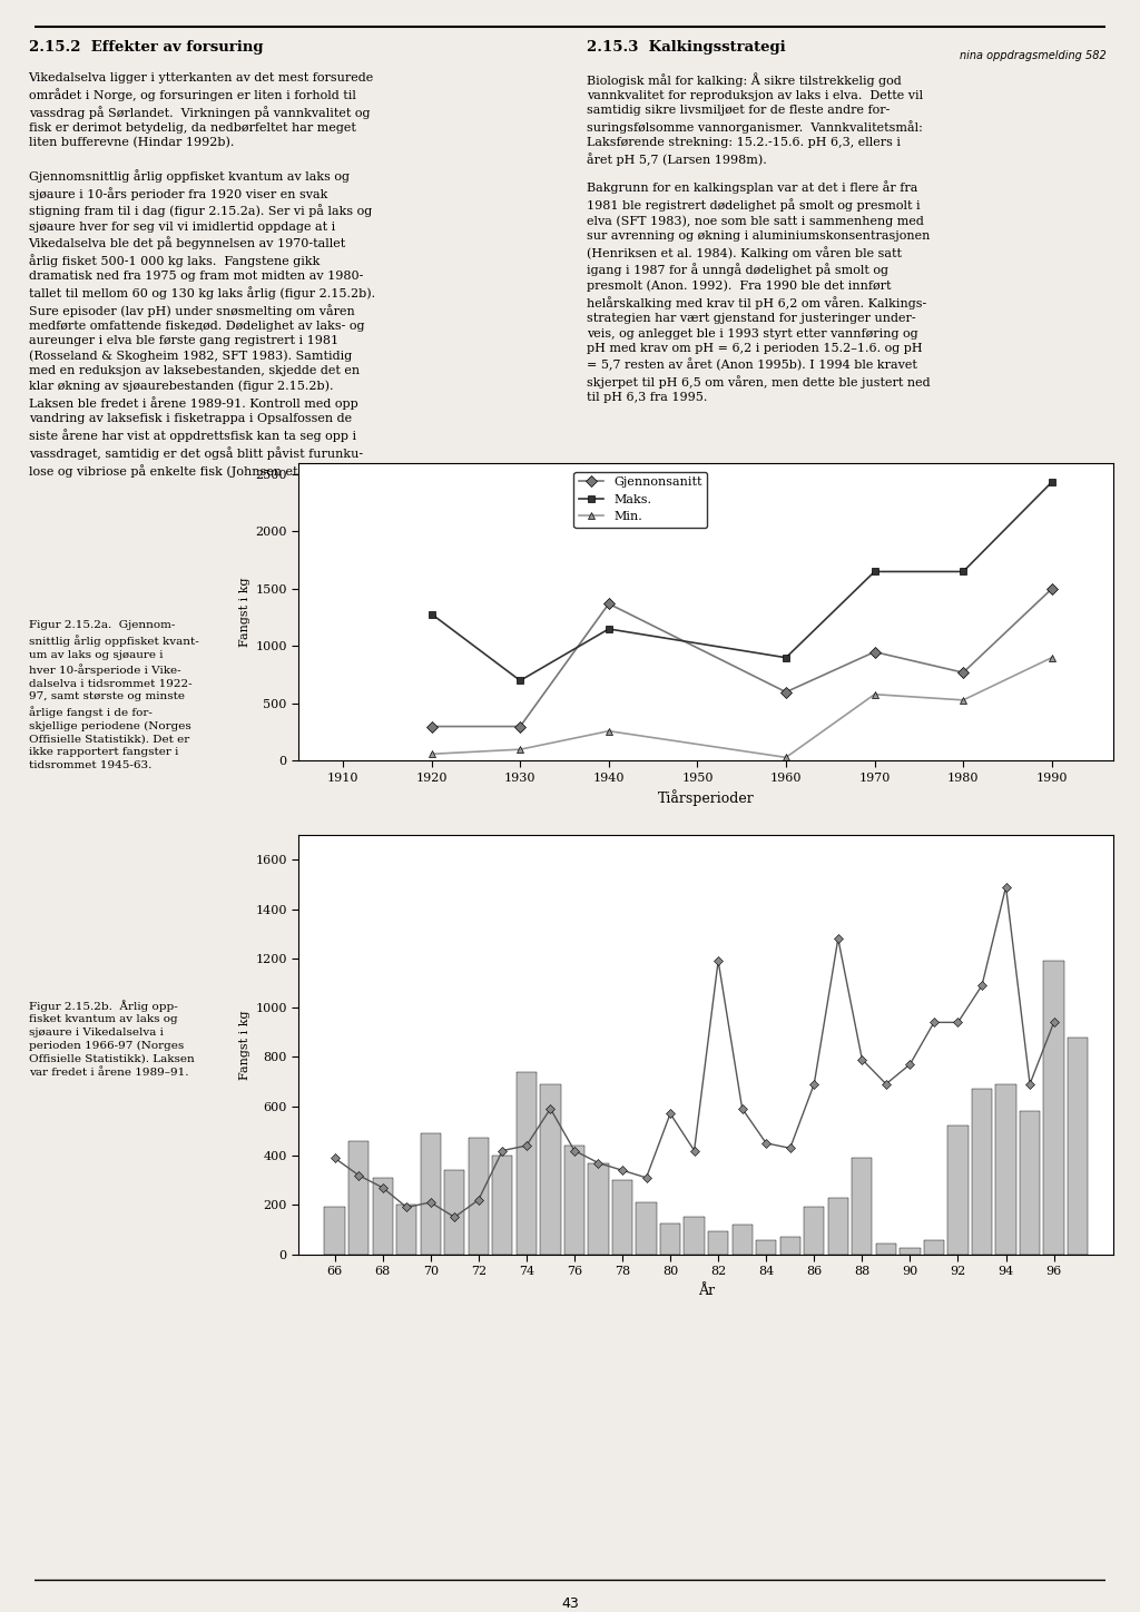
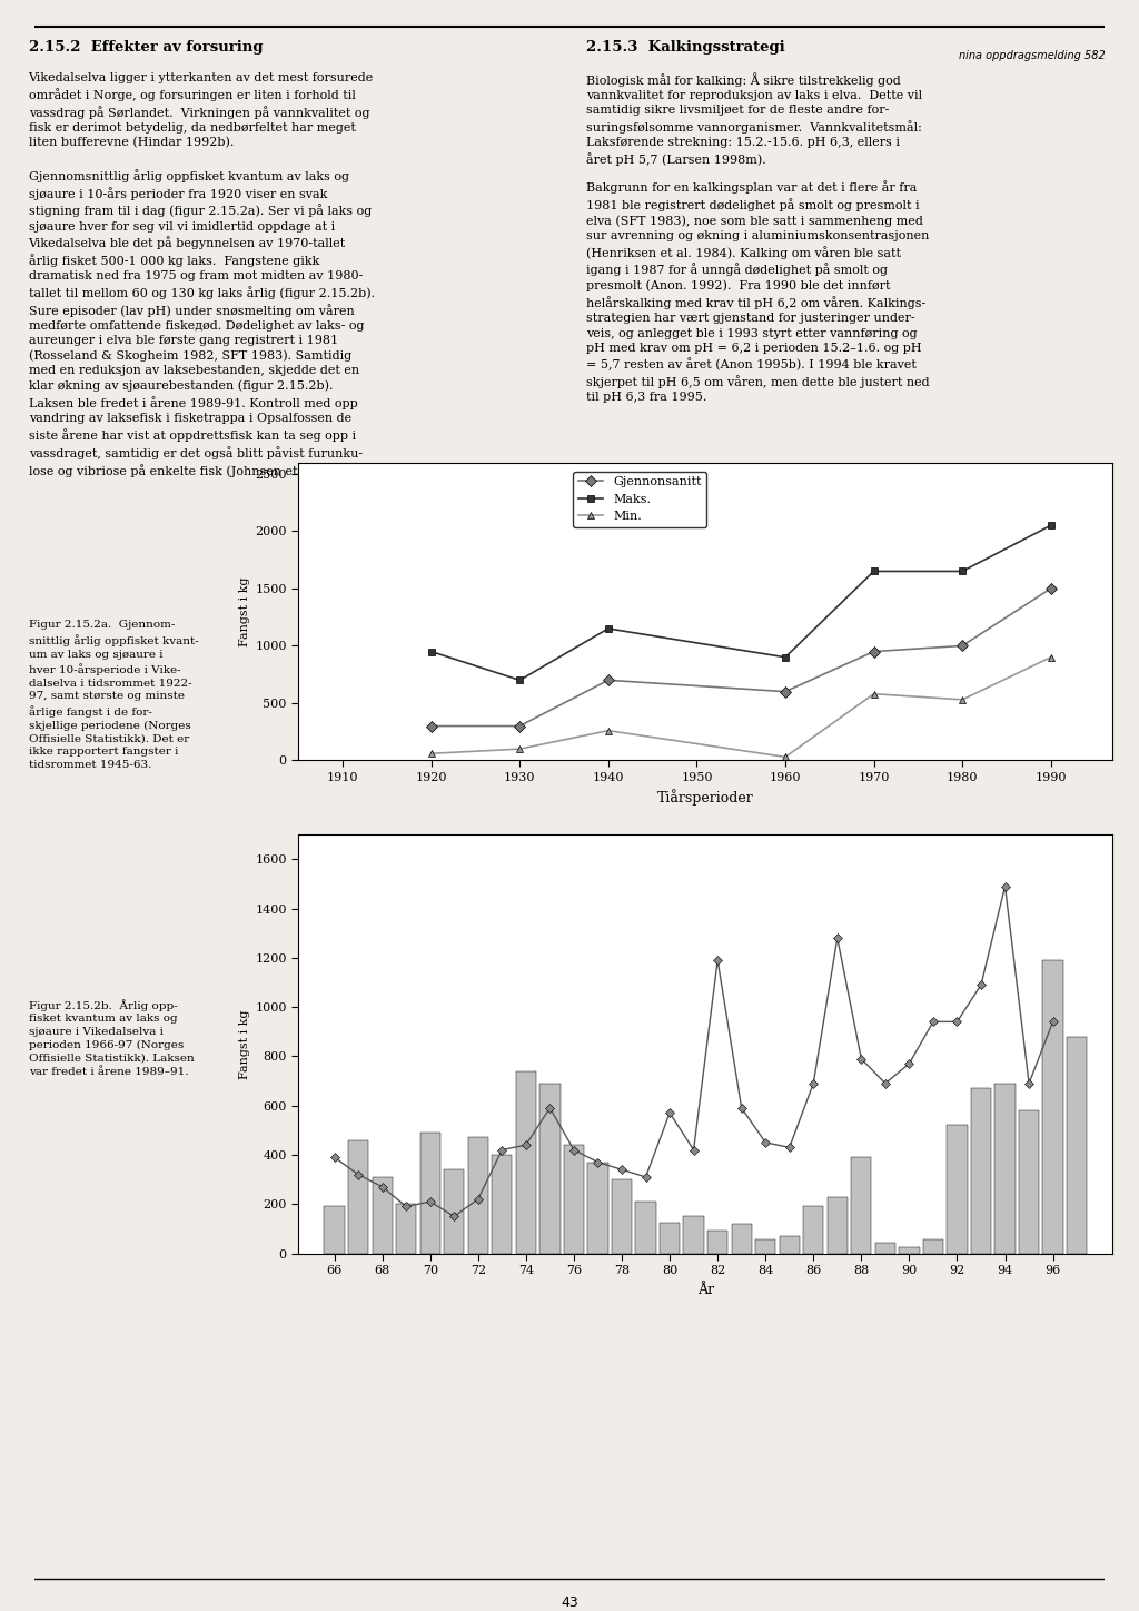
Maks./1920: 1280 -> 950
Gjennonsanitt/1940: 1370 -> 700
Gjennonsanitt/1980: 770 -> 1000
Maks./1990: 2430 -> 2050
